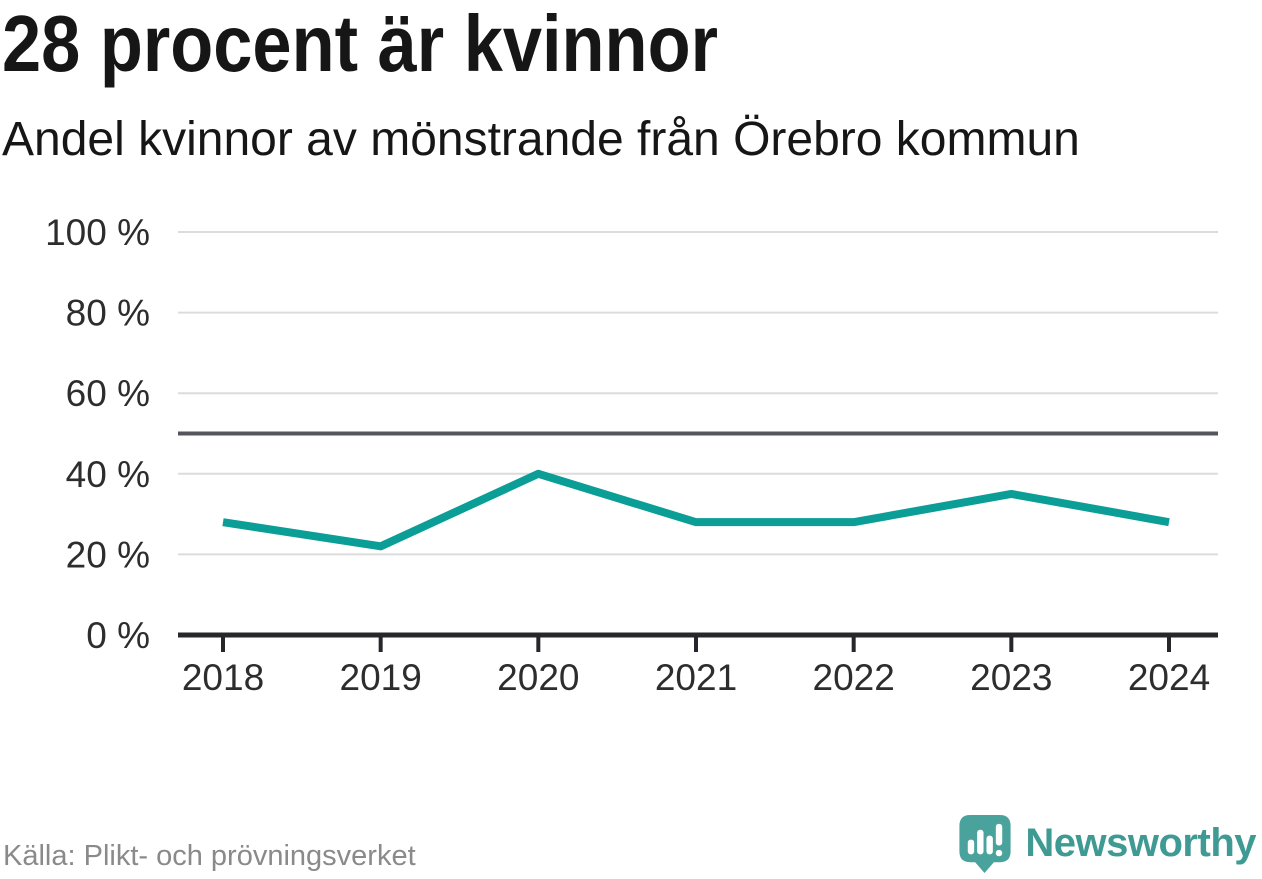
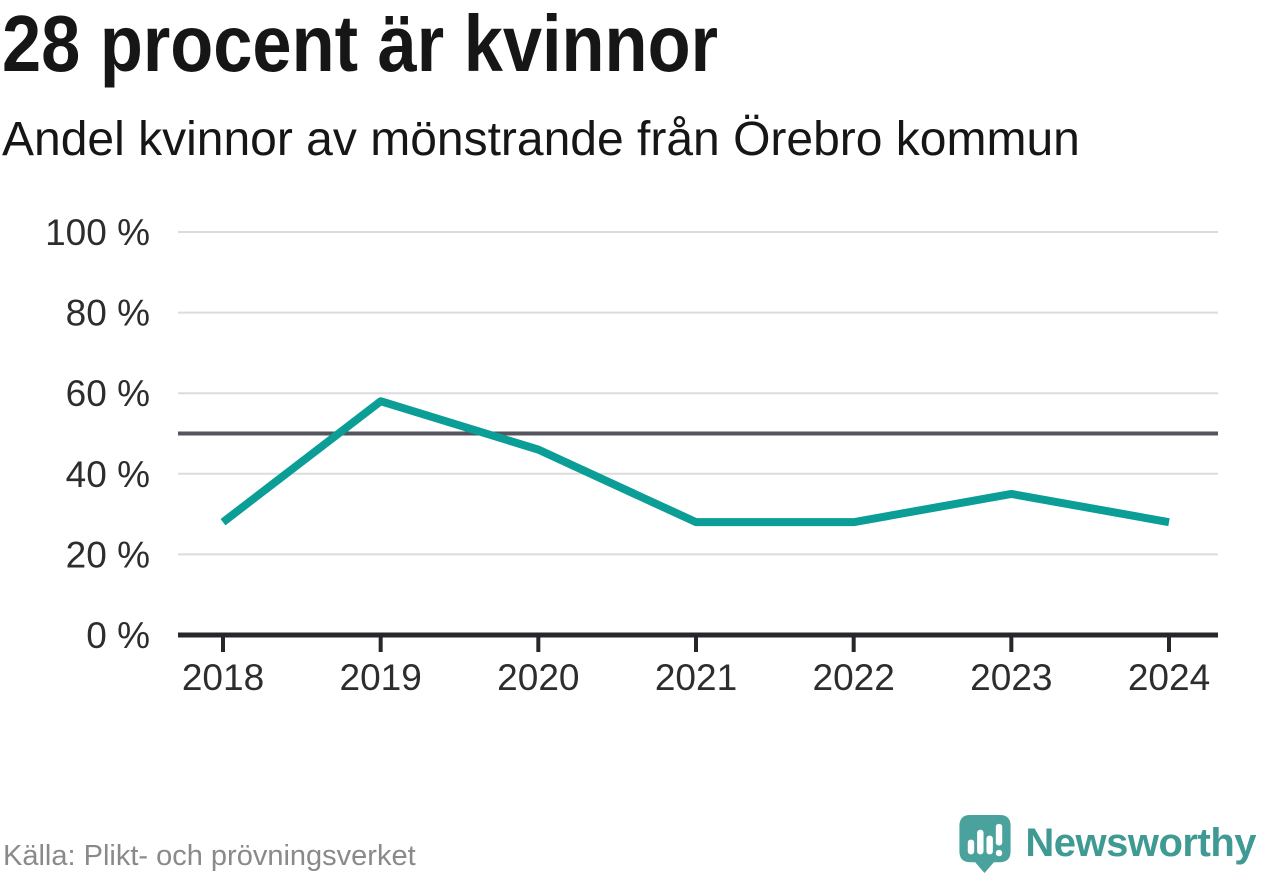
2019: 22% -> 58%
2020: 40% -> 46%
